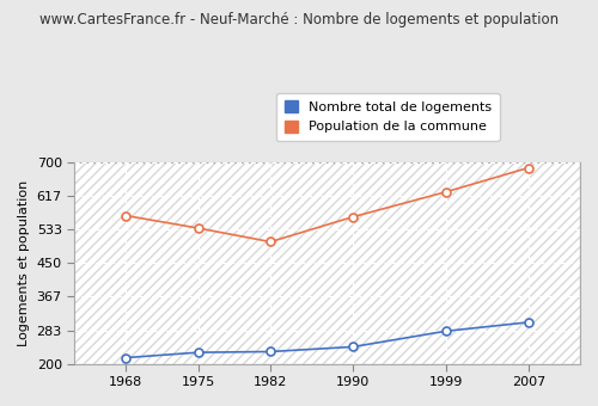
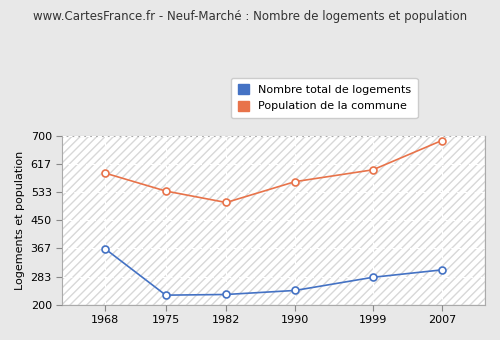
Nombre total de logements/1968: 215 -> 365
Population de la commune/1968: 568 -> 590
Population de la commune/1999: 627 -> 600
